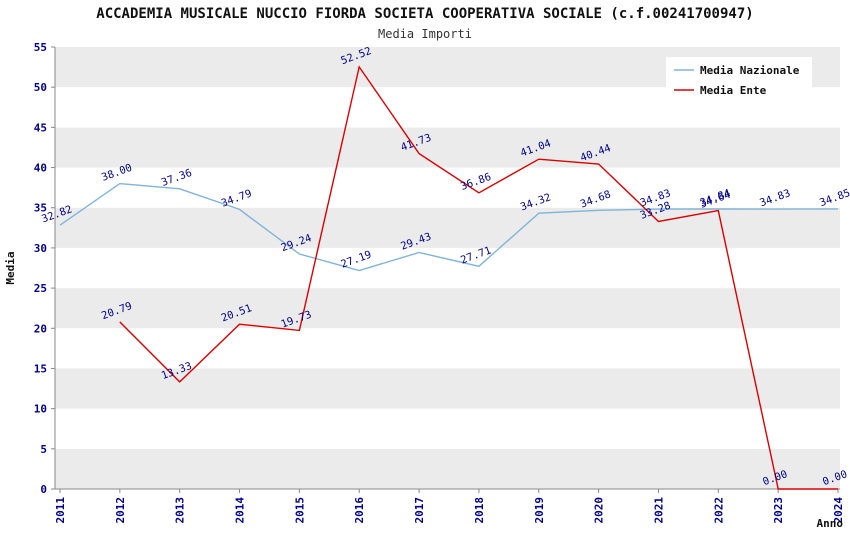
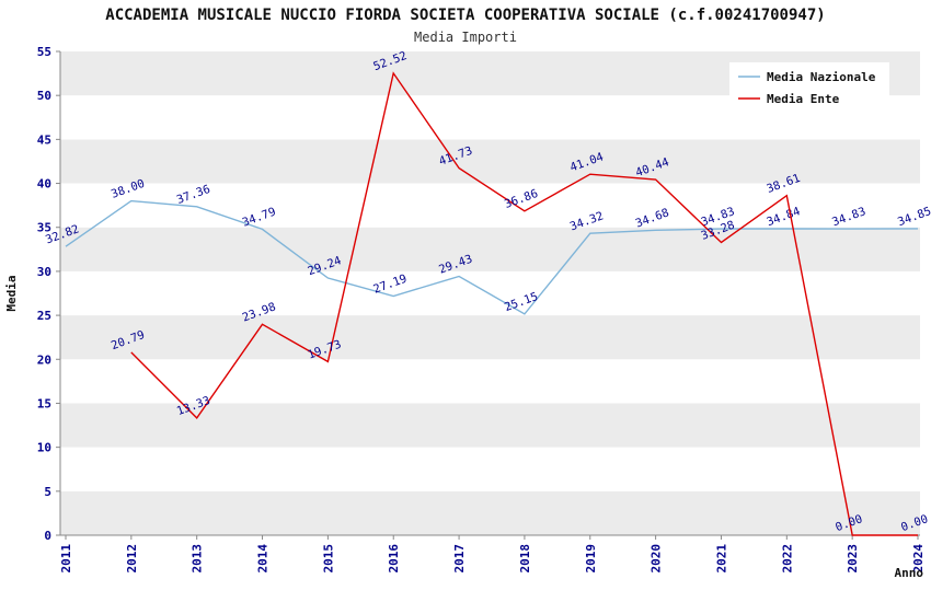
Media Ente/2014: 20.51 -> 23.98
Media Nazionale/2018: 27.71 -> 25.15
Media Ente/2022: 34.64 -> 38.61
